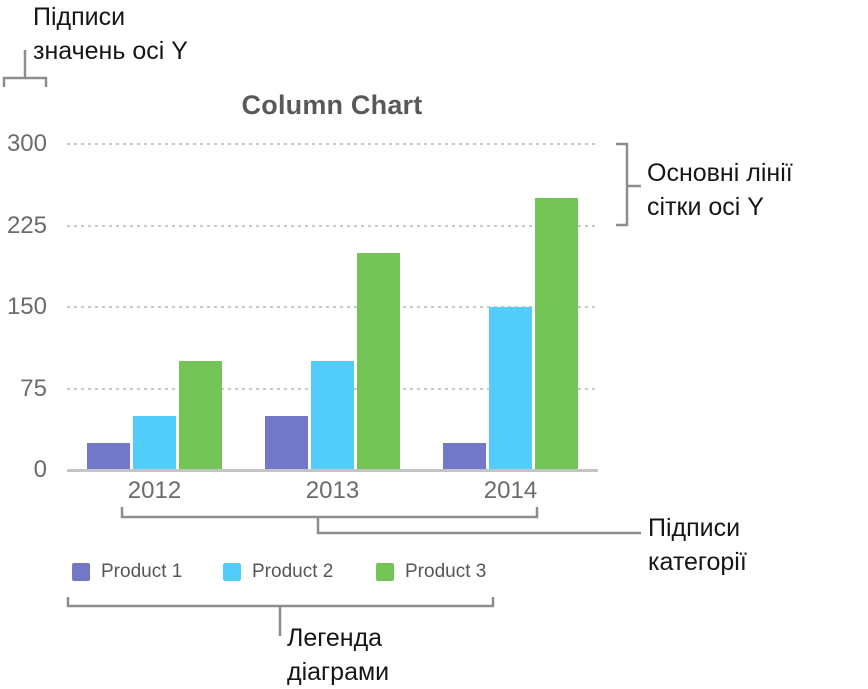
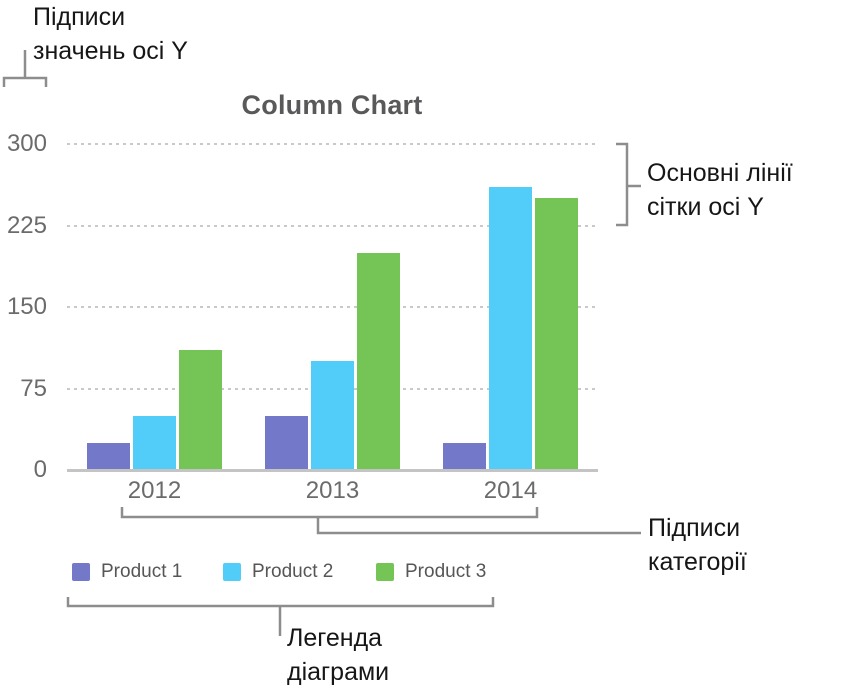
Product 3/2012: 100 -> 110
Product 2/2014: 150 -> 260
